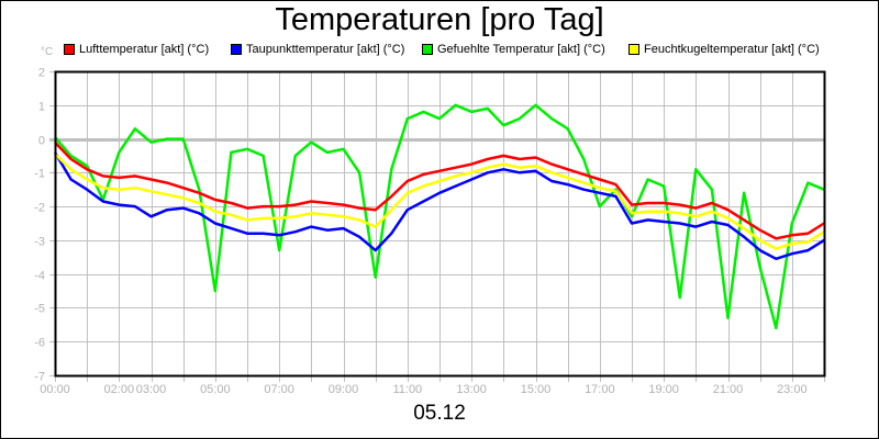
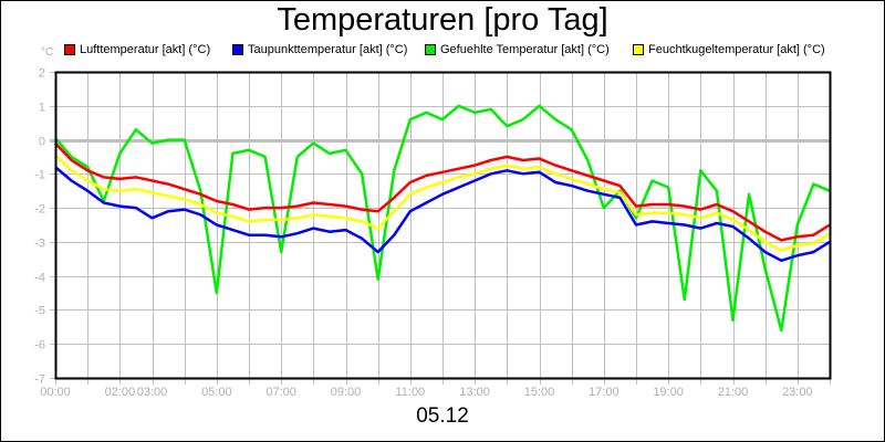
Taupunkttemperatur [akt] (°C)/0: -0.4 -> -0.8
